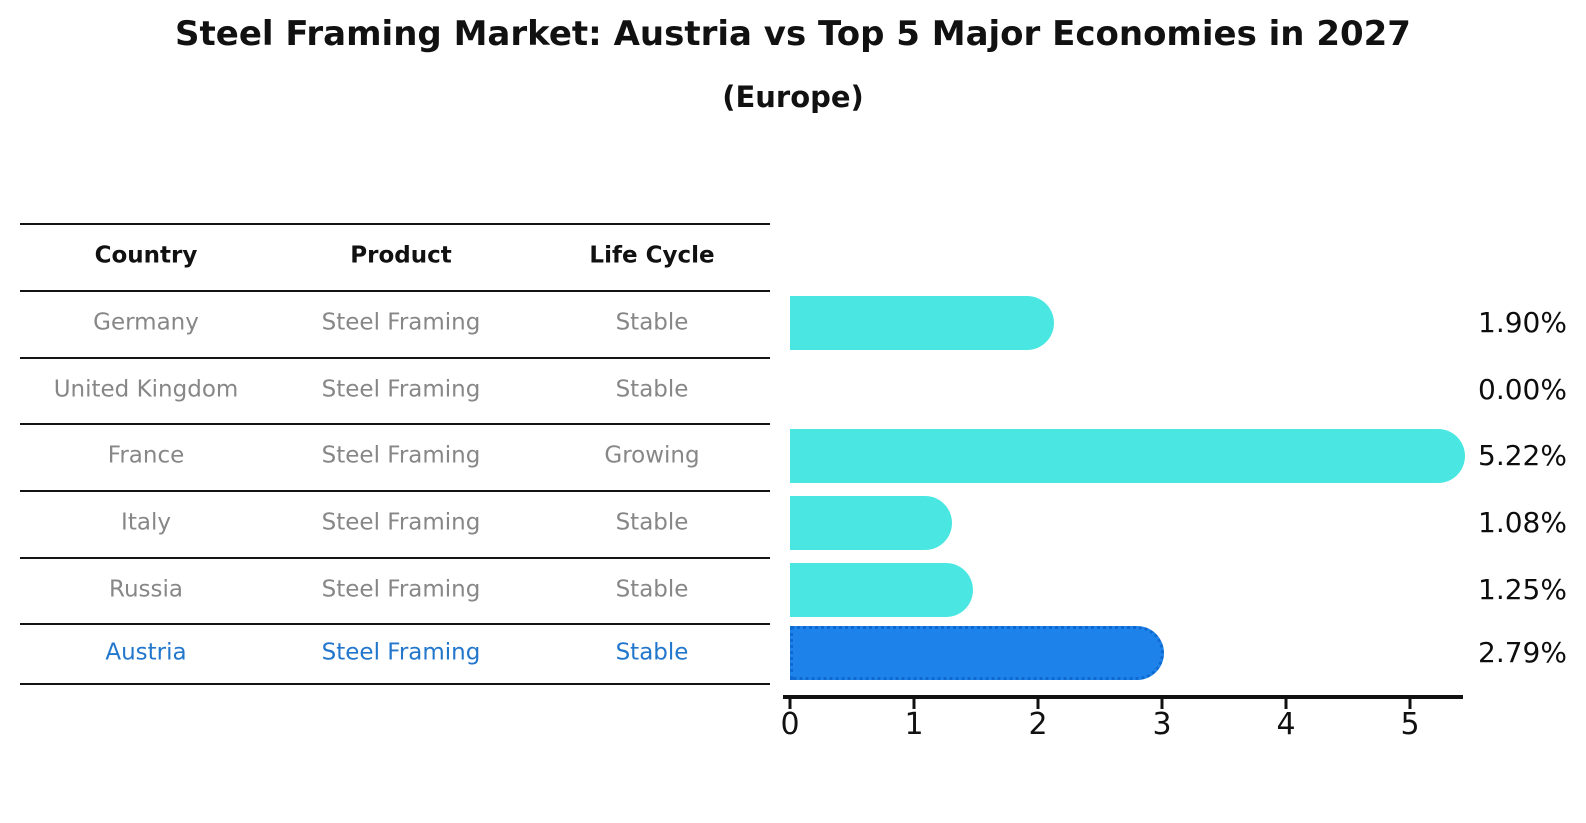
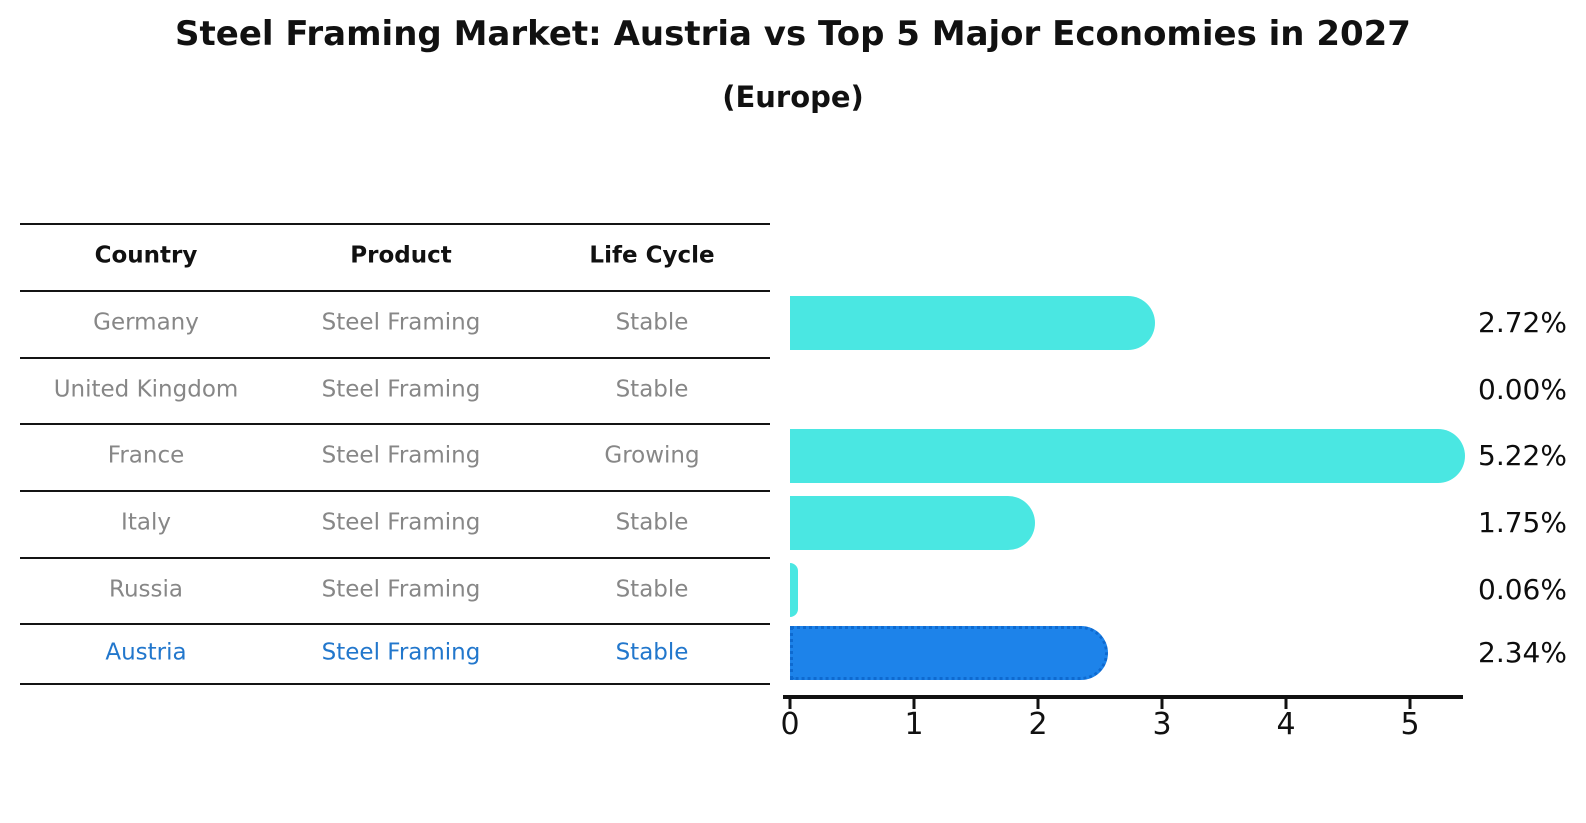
Germany: 1.90% -> 2.72%
Italy: 1.08% -> 1.75%
Russia: 1.25% -> 0.06%
Austria: 2.79% -> 2.34%
